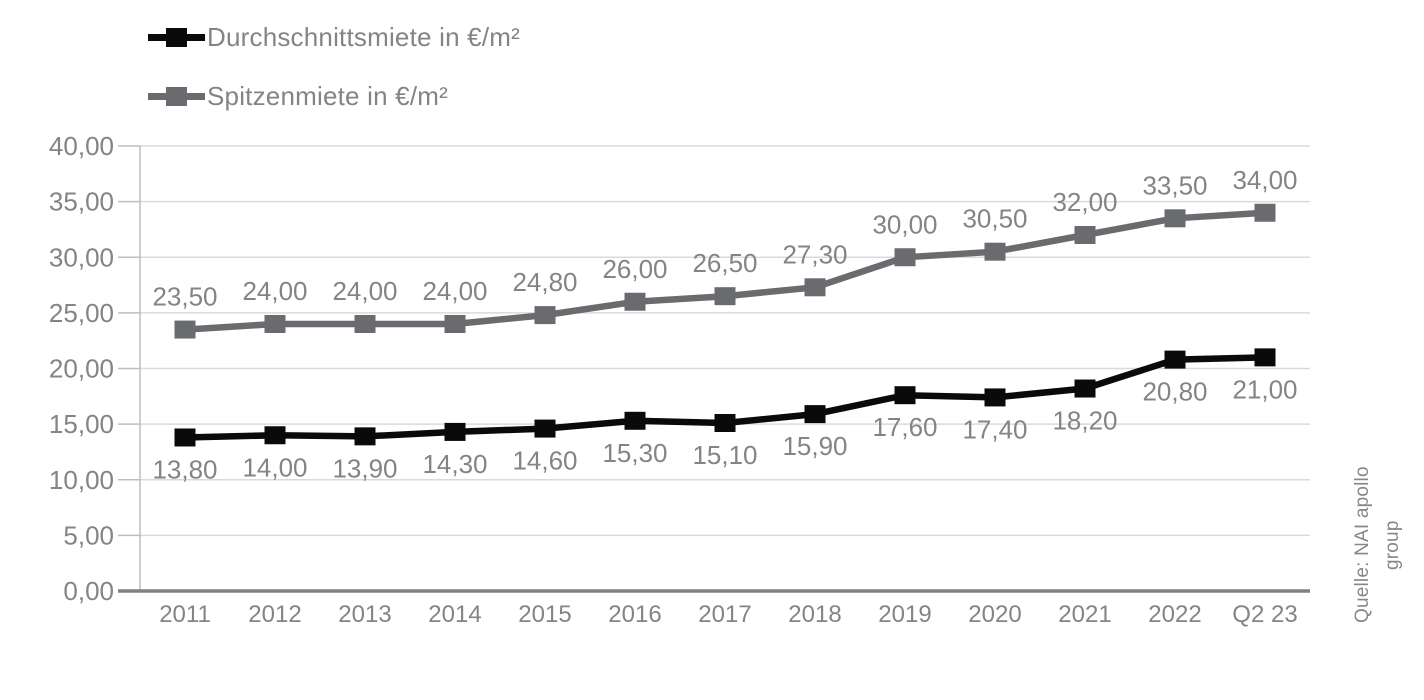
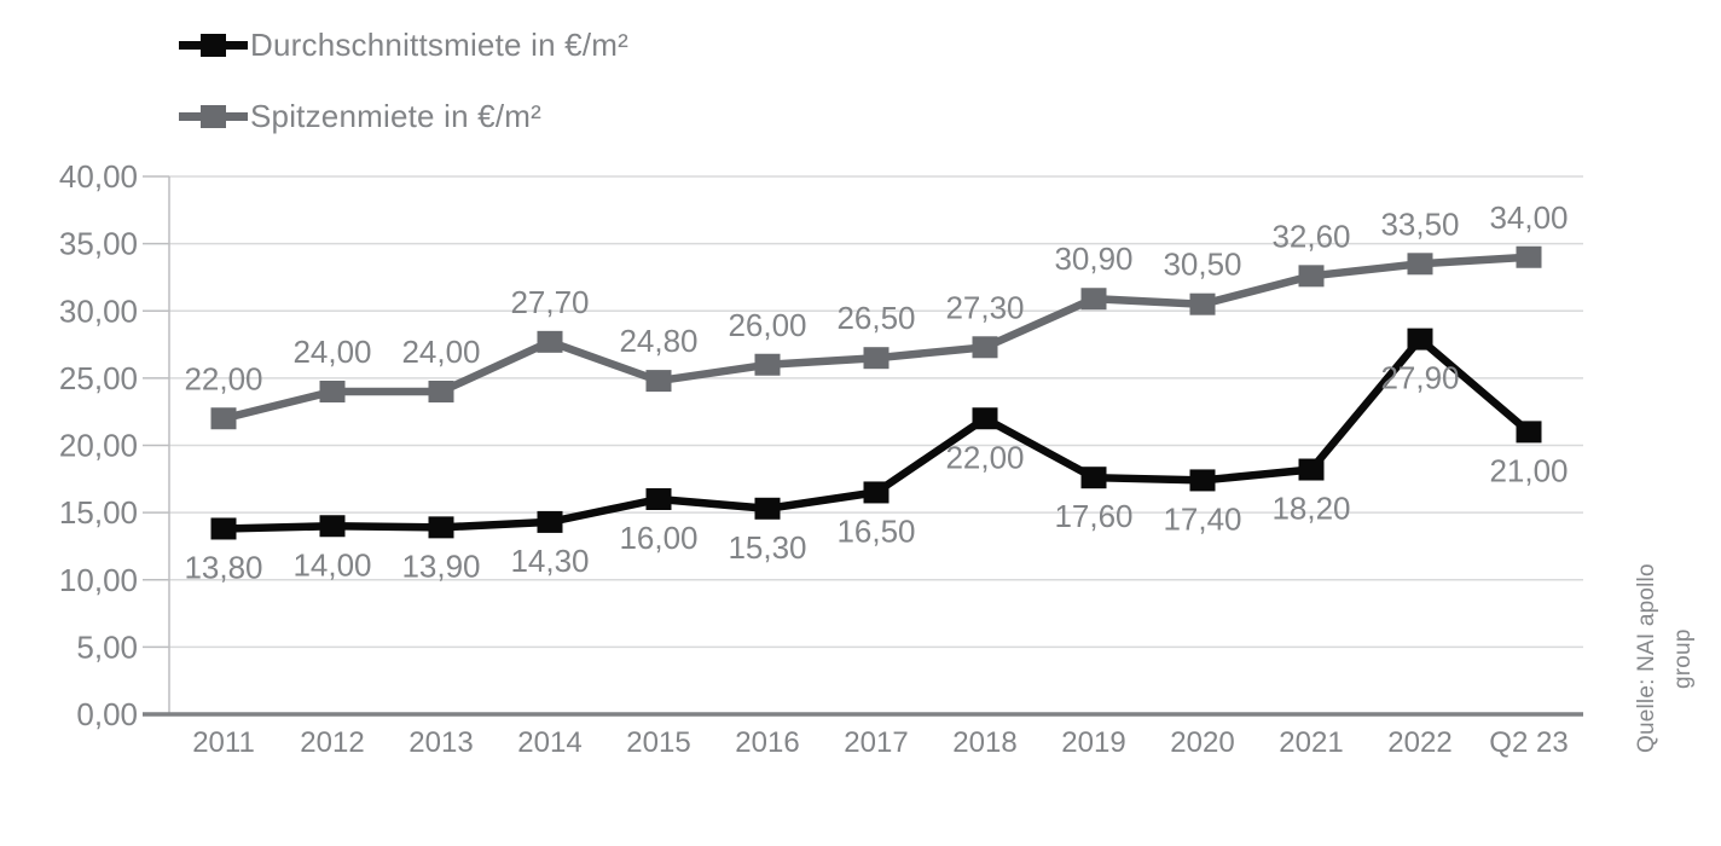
Spitzenmiete in €/m²/2011: 23,50 -> 22,00
Spitzenmiete in €/m²/2014: 24,00 -> 27,70
Durchschnittsmiete in €/m²/2015: 14,60 -> 16,00
Durchschnittsmiete in €/m²/2017: 15,10 -> 16,50
Durchschnittsmiete in €/m²/2018: 15,90 -> 22,00
Spitzenmiete in €/m²/2019: 30,00 -> 30,90
Spitzenmiete in €/m²/2021: 32,00 -> 32,60
Durchschnittsmiete in €/m²/2022: 20,80 -> 27,90
